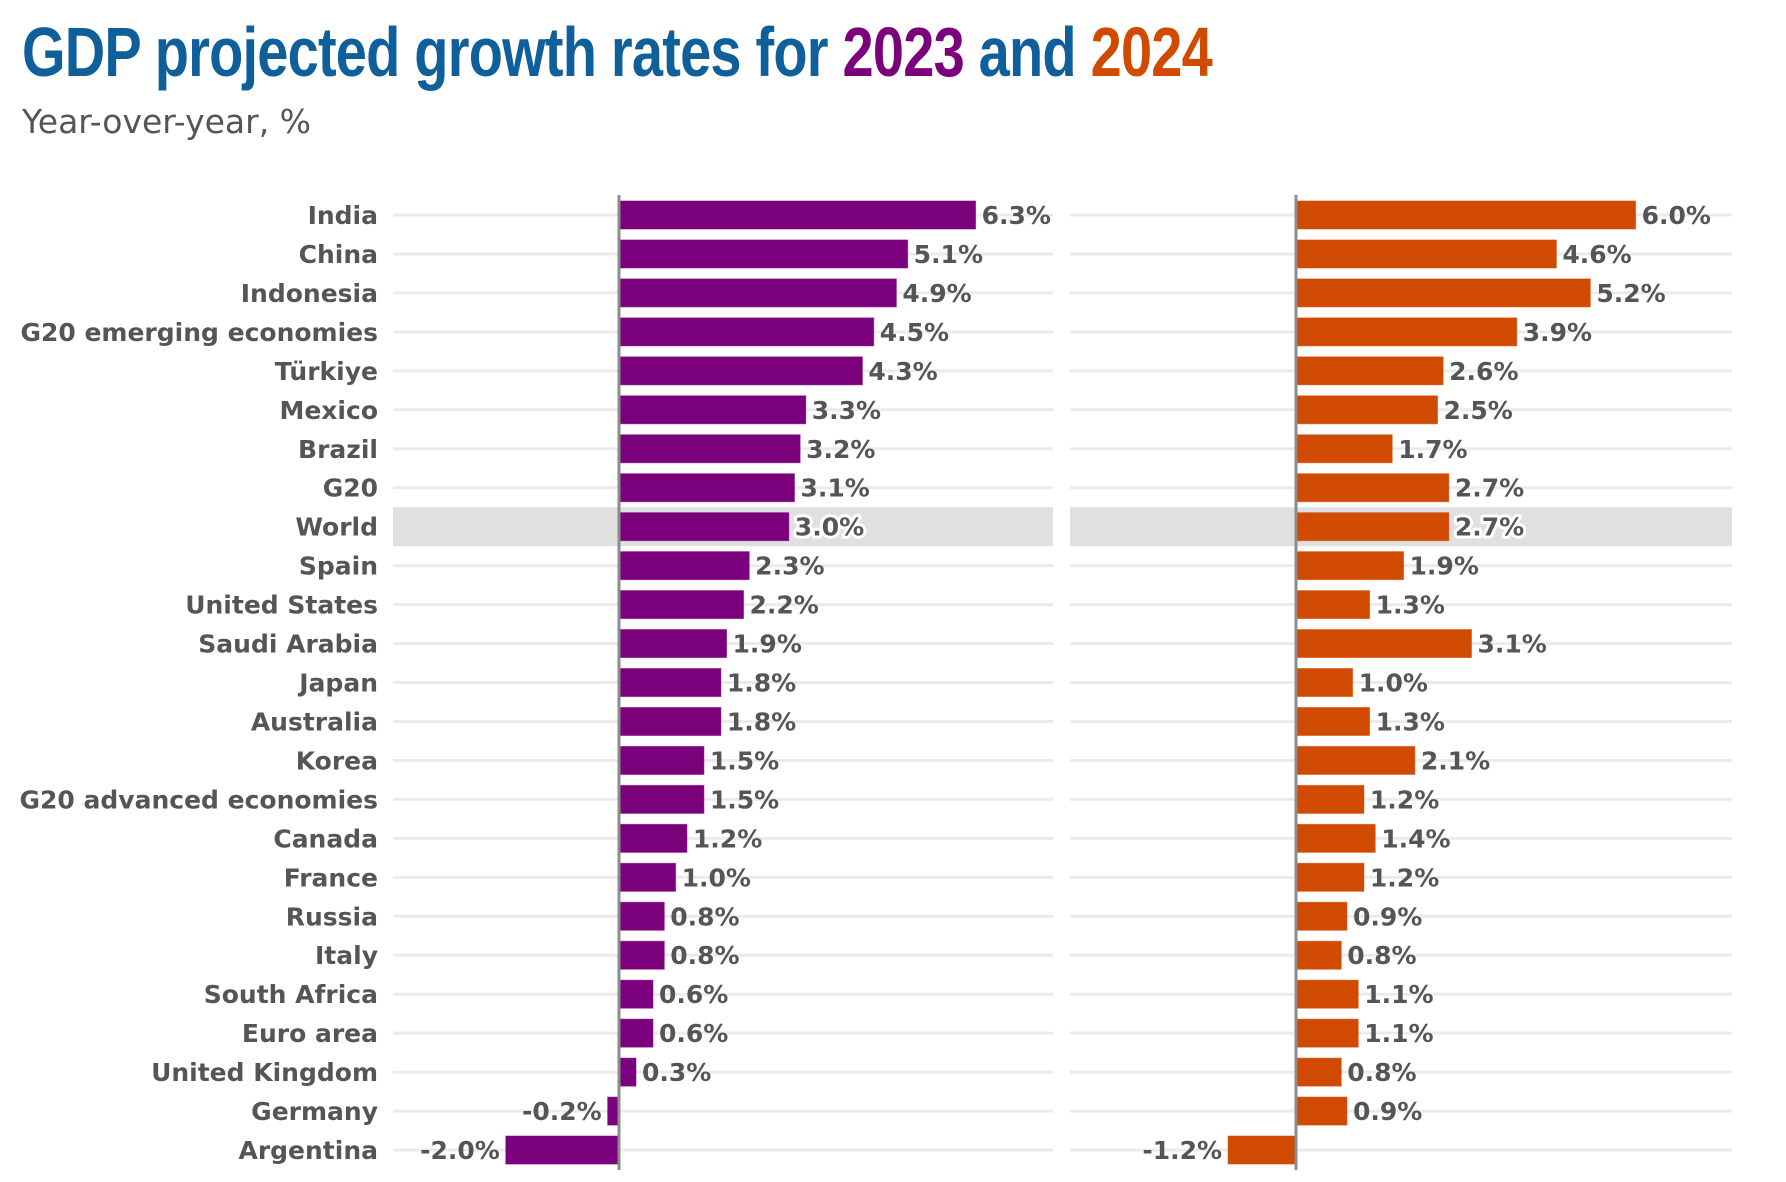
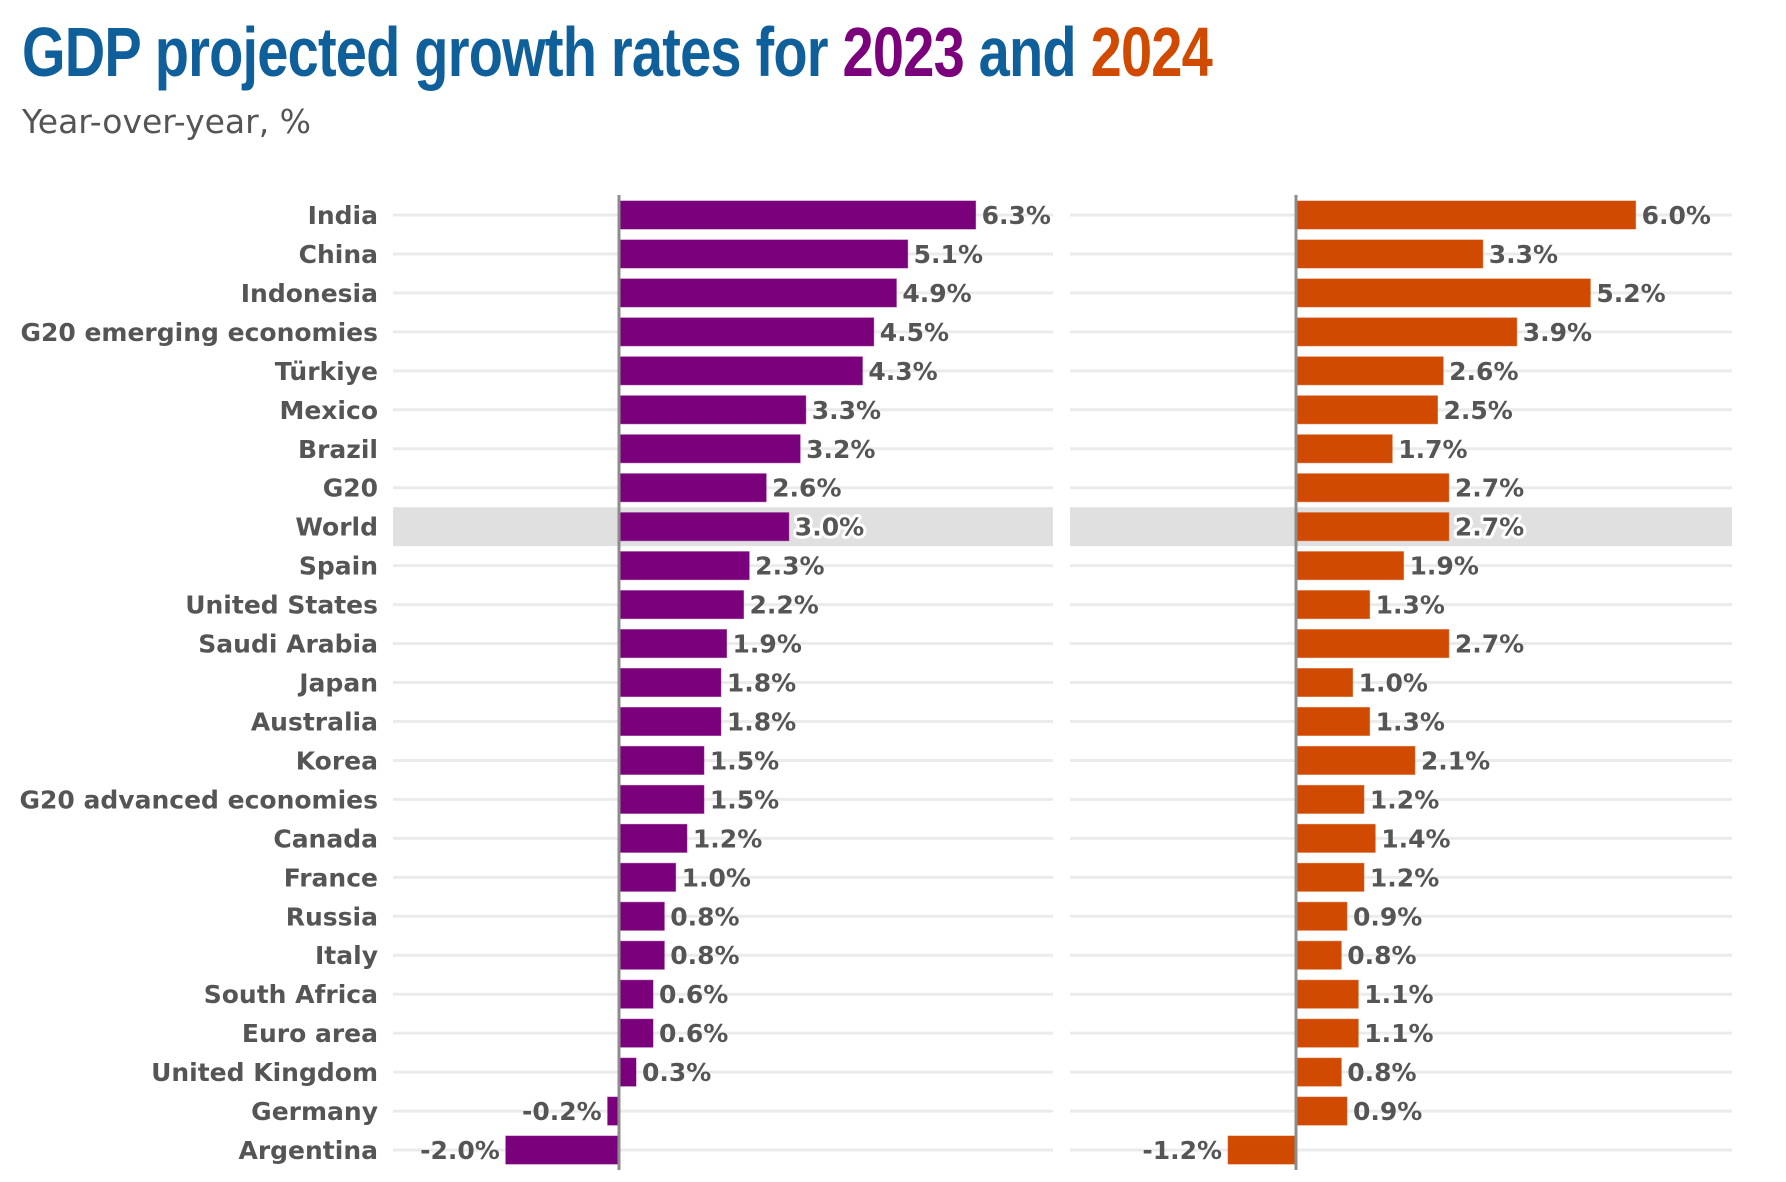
2024/China: 4.6% -> 3.3%
2023/G20: 3.1% -> 2.6%
2024/Saudi Arabia: 3.1% -> 2.7%
